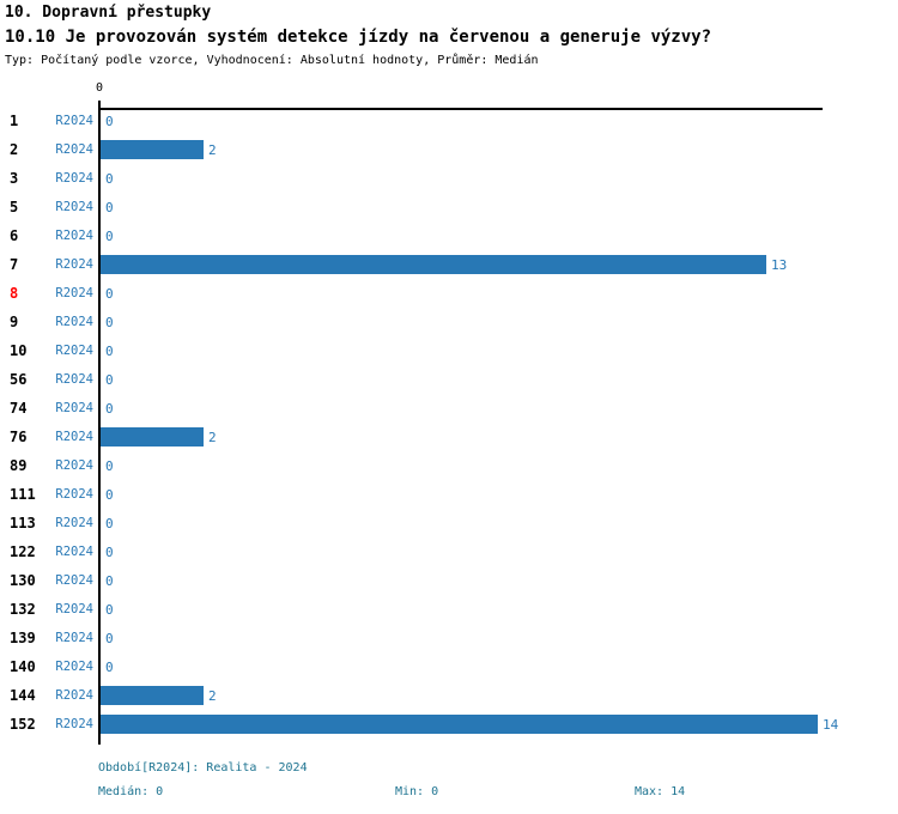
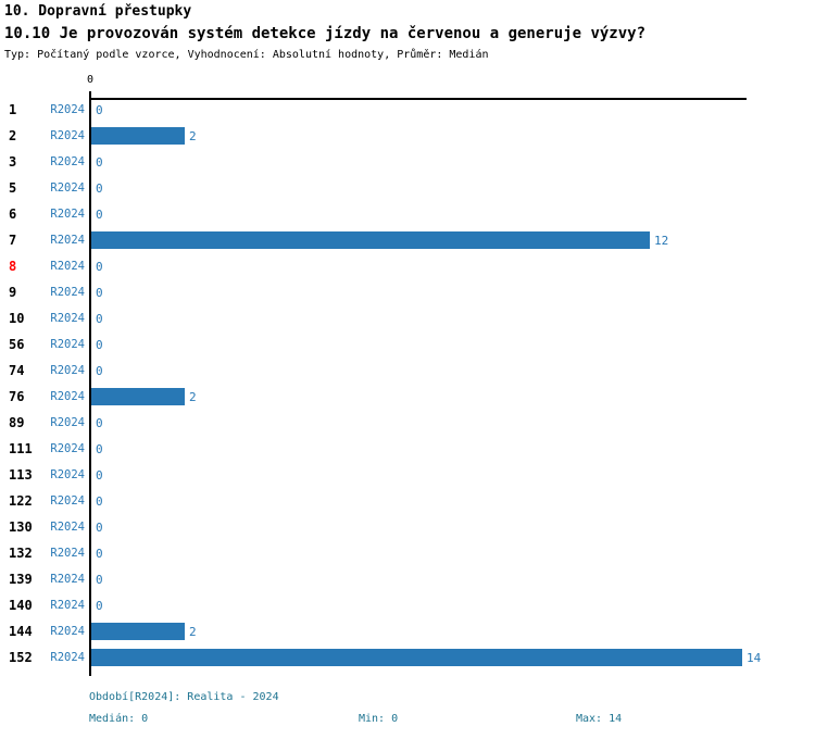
7: 13 -> 12
